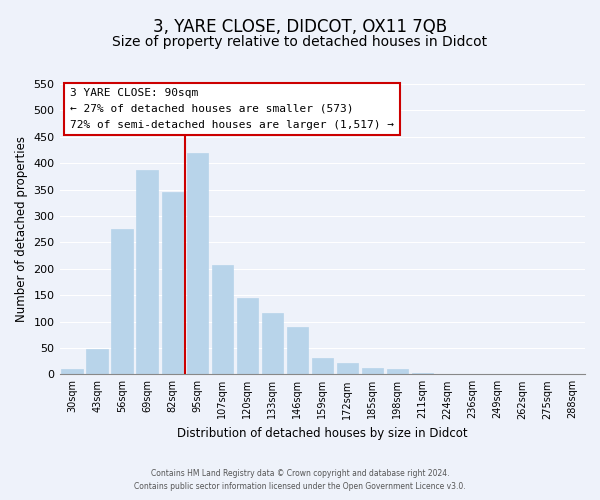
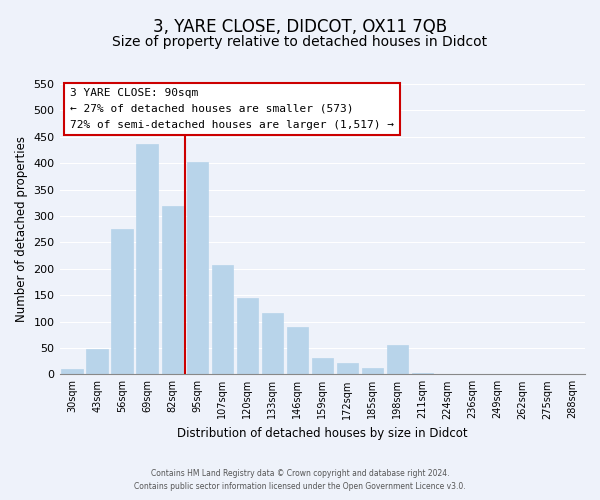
69sqm: 388 -> 436
82sqm: 345 -> 318
95sqm: 420 -> 402
198sqm: 10 -> 56
